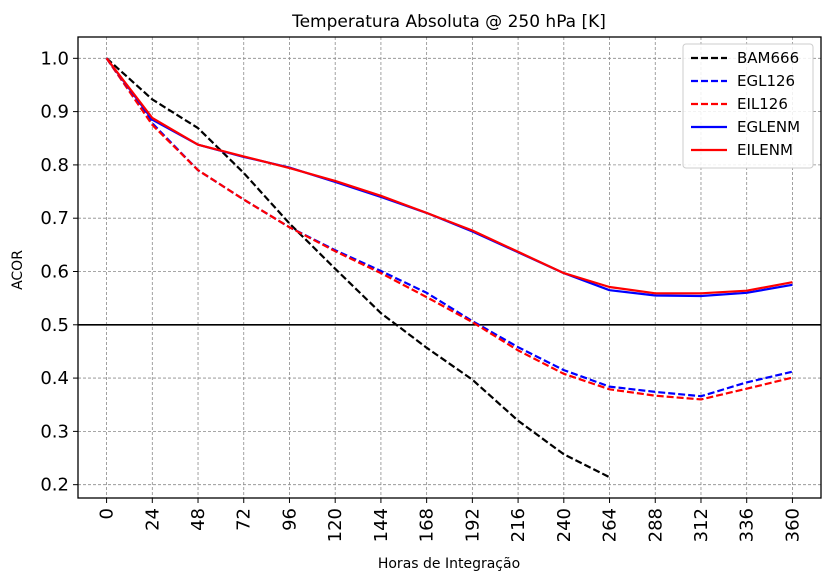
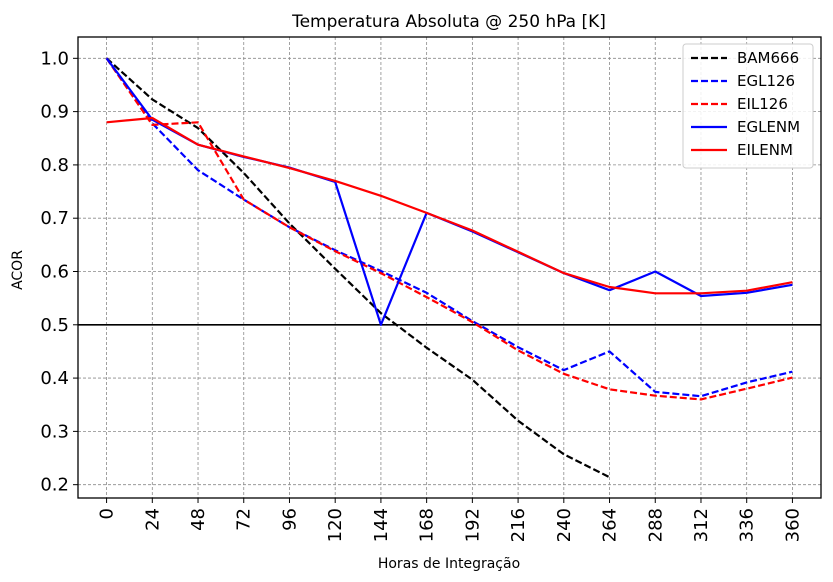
EILENM/0: 1.00 -> 0.88
EIL126/48: 0.79 -> 0.88
EGLENM/144: 0.74 -> 0.50
EGL126/264: 0.38 -> 0.45
EGLENM/288: 0.56 -> 0.60
